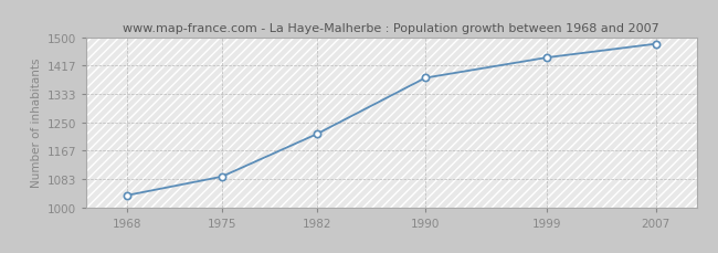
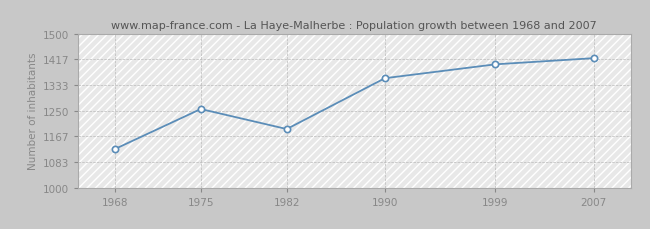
1968: 1035 -> 1125
1975: 1090 -> 1255
1982: 1215 -> 1190
1990: 1380 -> 1355
1999: 1440 -> 1400
2007: 1480 -> 1420
